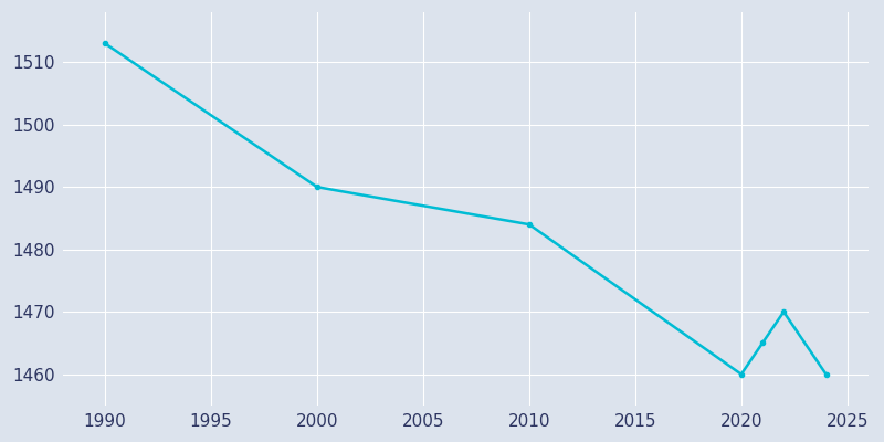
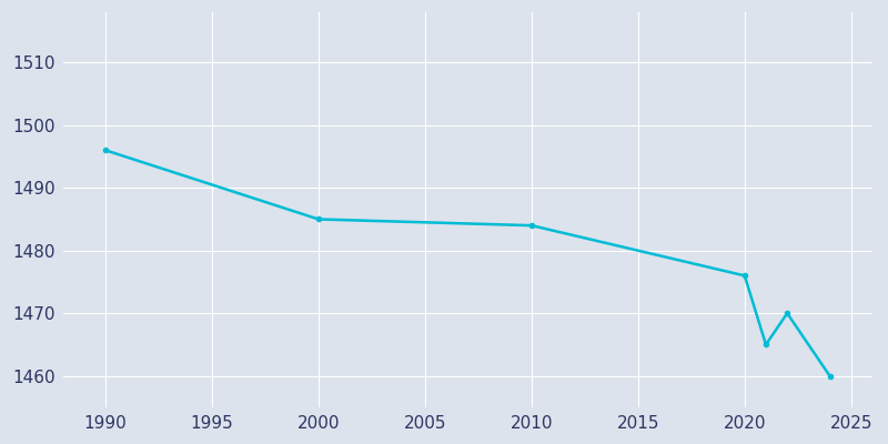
1990: 1513 -> 1496
2000: 1490 -> 1485
2020: 1460 -> 1476
